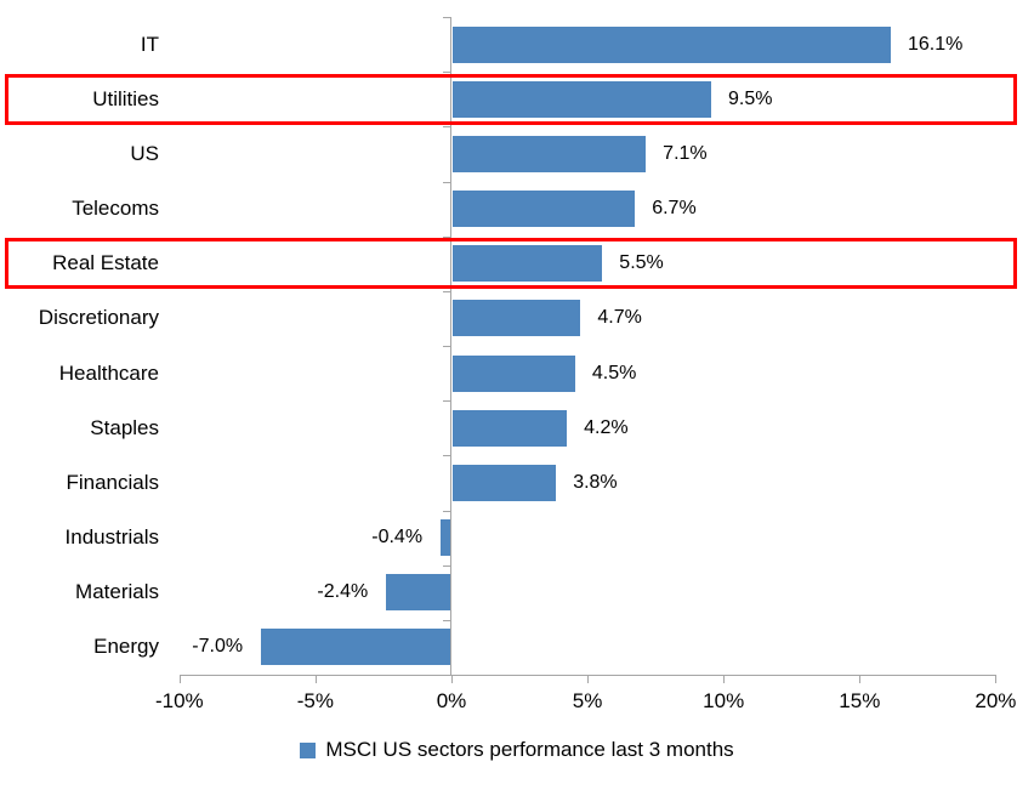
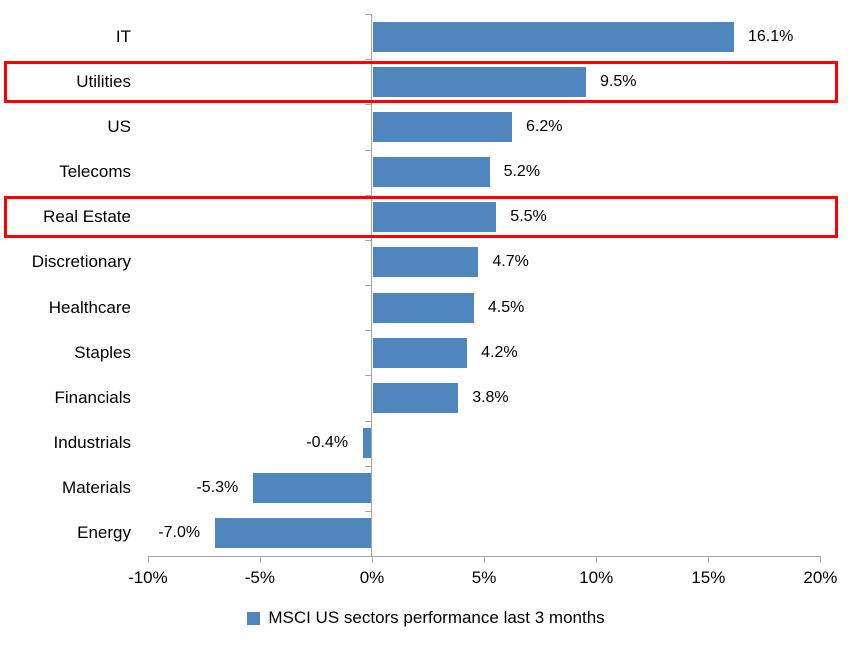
US: 7.1% -> 6.2%
Telecoms: 6.7% -> 5.2%
Materials: -2.4% -> -5.3%
